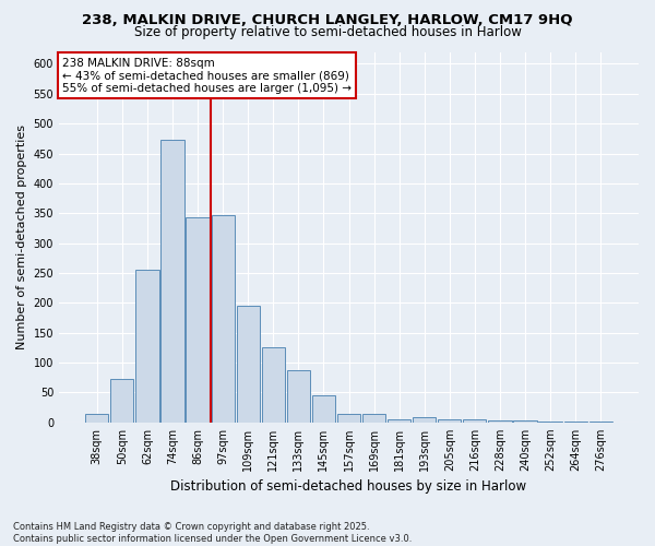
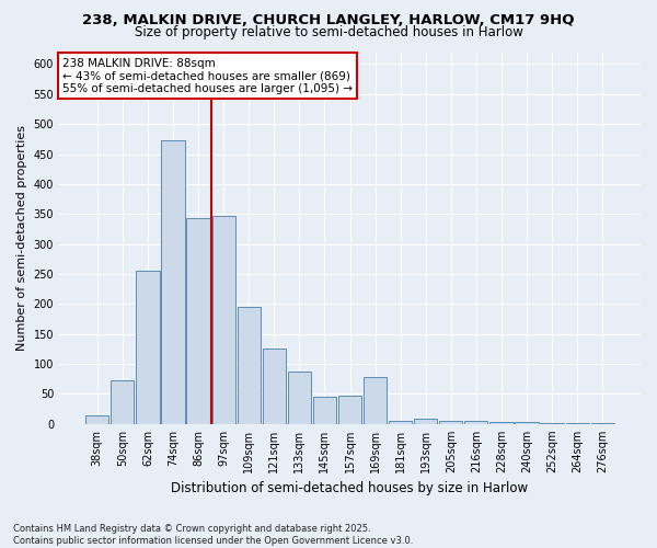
157sqm: 15 -> 48
169sqm: 15 -> 78
